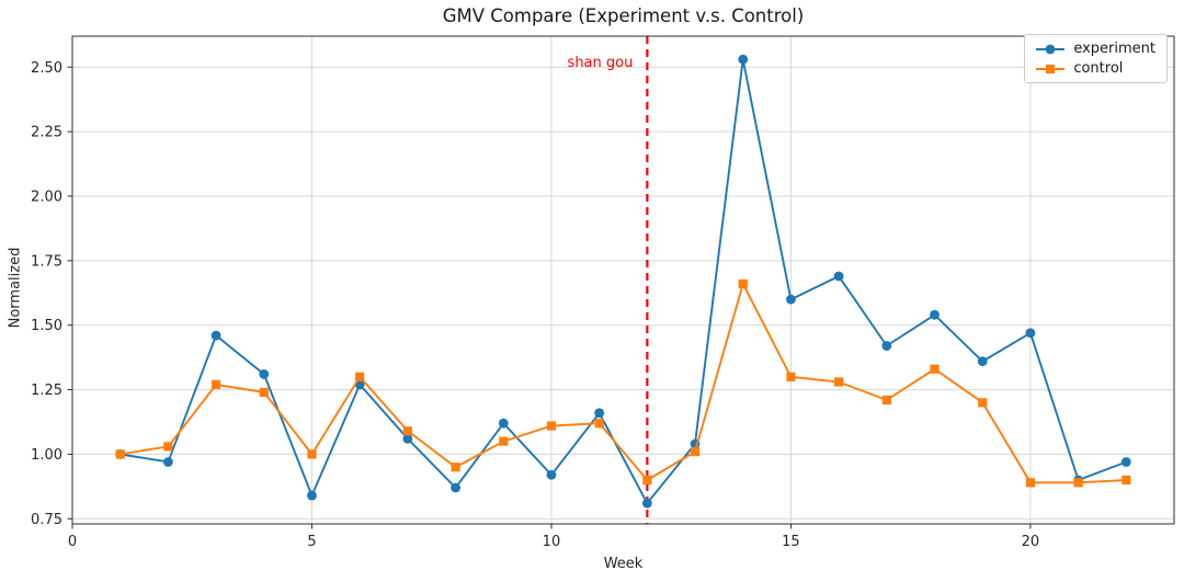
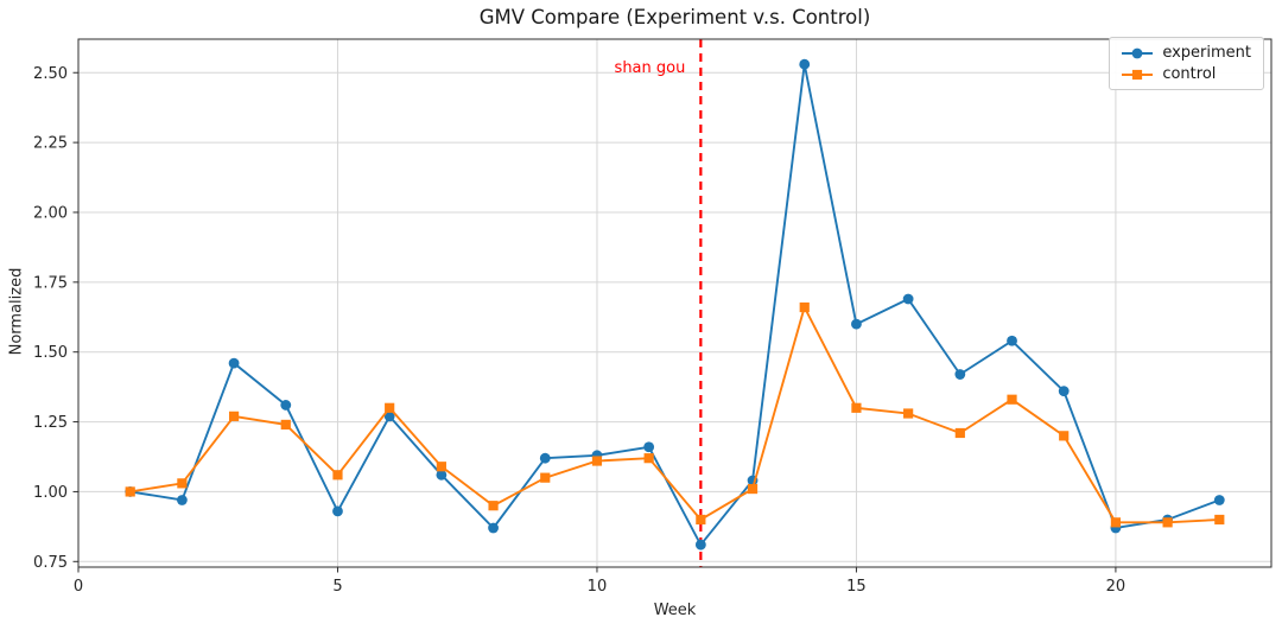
experiment/5: 0.84 -> 0.93
control/5: 1.00 -> 1.06
experiment/10: 0.92 -> 1.13
experiment/20: 1.47 -> 0.87
